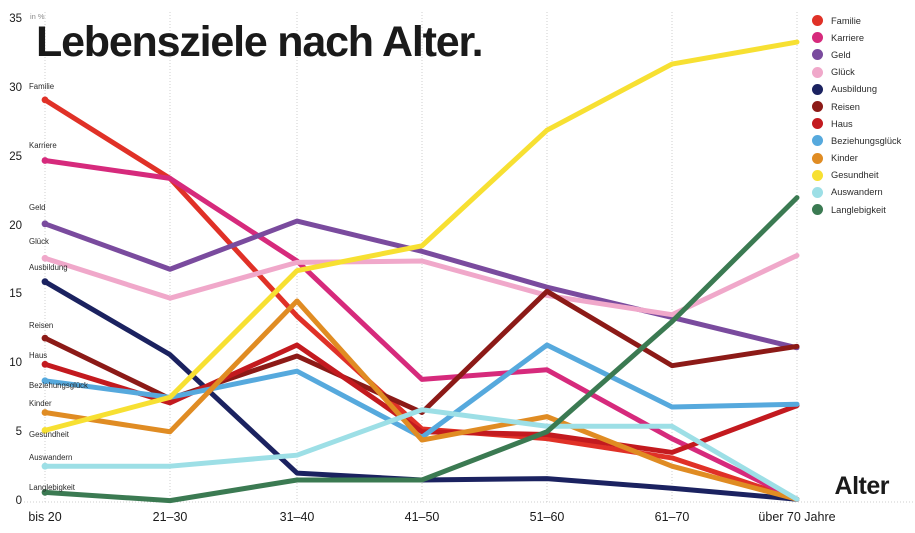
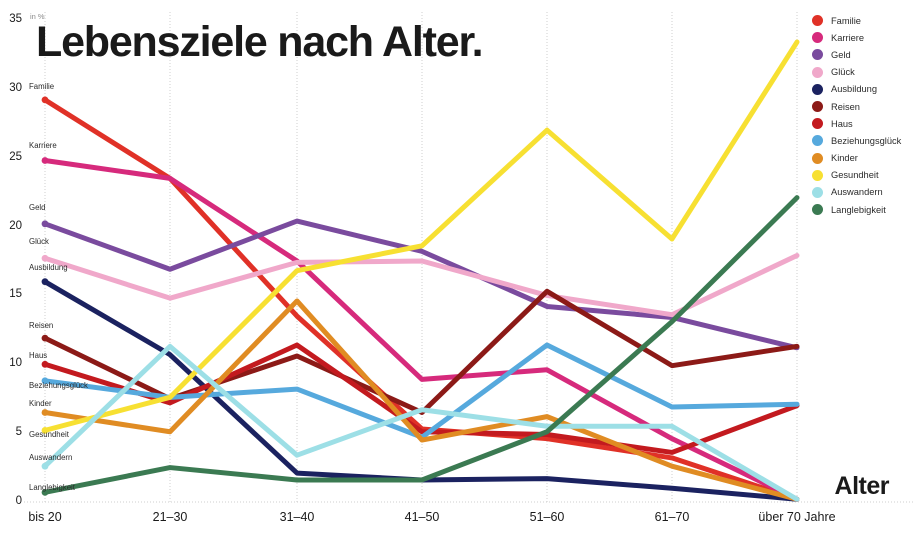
Auswandern/21–30: 2.6 -> 11.3
Langlebigkeit/21–30: 0.1 -> 2.5
Beziehungsglück/31–40: 9.5 -> 8.2
Geld/51–60: 15.6 -> 14.2
Gesundheit/61–70: 31.8 -> 19.1
